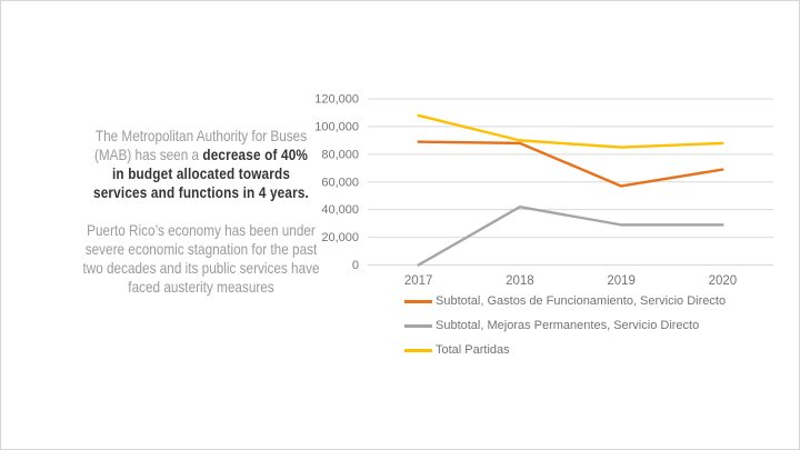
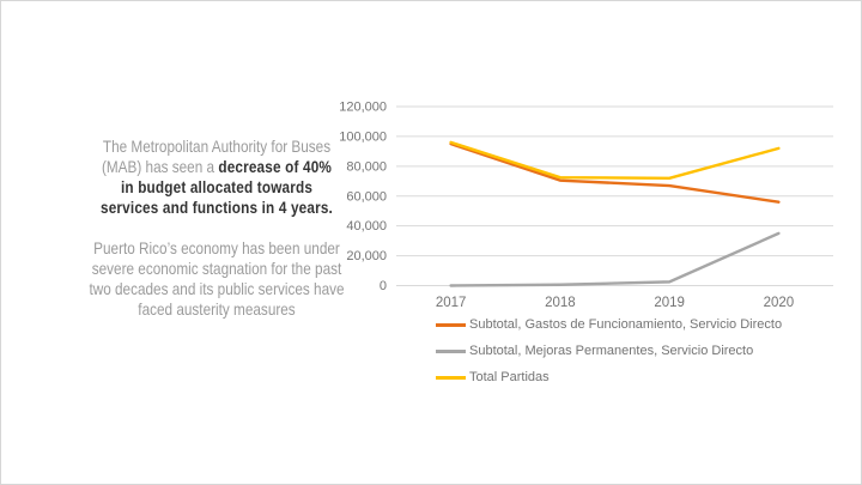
Subtotal, Gastos de Funcionamiento, Servicio Directo/2017: 89000 -> 95000
Total Partidas/2017: 108000 -> 96000
Subtotal, Gastos de Funcionamiento, Servicio Directo/2018: 88000 -> 70000
Subtotal, Mejoras Permanentes, Servicio Directo/2018: 42000 -> 1000
Total Partidas/2018: 90000 -> 72000
Subtotal, Gastos de Funcionamiento, Servicio Directo/2019: 57000 -> 67000
Subtotal, Mejoras Permanentes, Servicio Directo/2019: 29000 -> 2000
Total Partidas/2019: 85000 -> 72000
Subtotal, Gastos de Funcionamiento, Servicio Directo/2020: 69000 -> 56000
Subtotal, Mejoras Permanentes, Servicio Directo/2020: 29000 -> 35000
Total Partidas/2020: 88000 -> 92000
